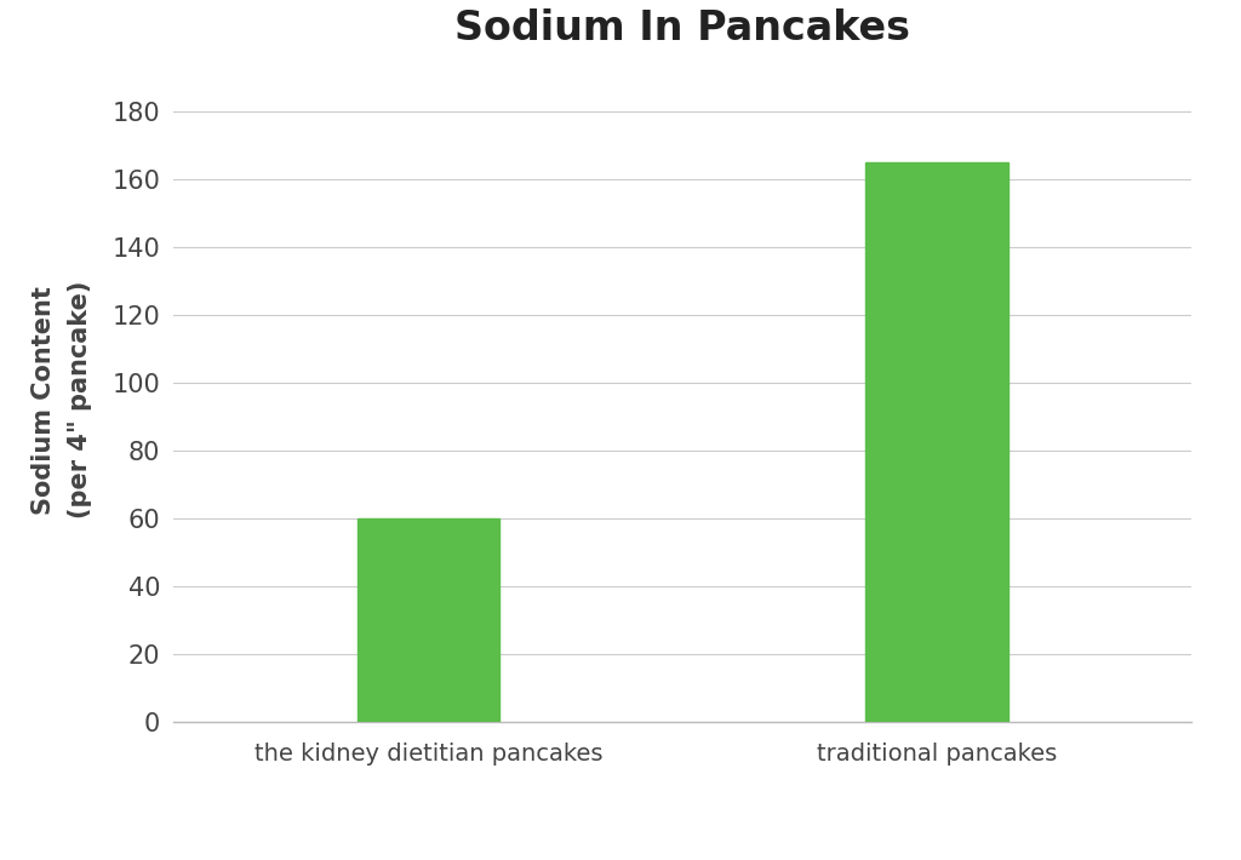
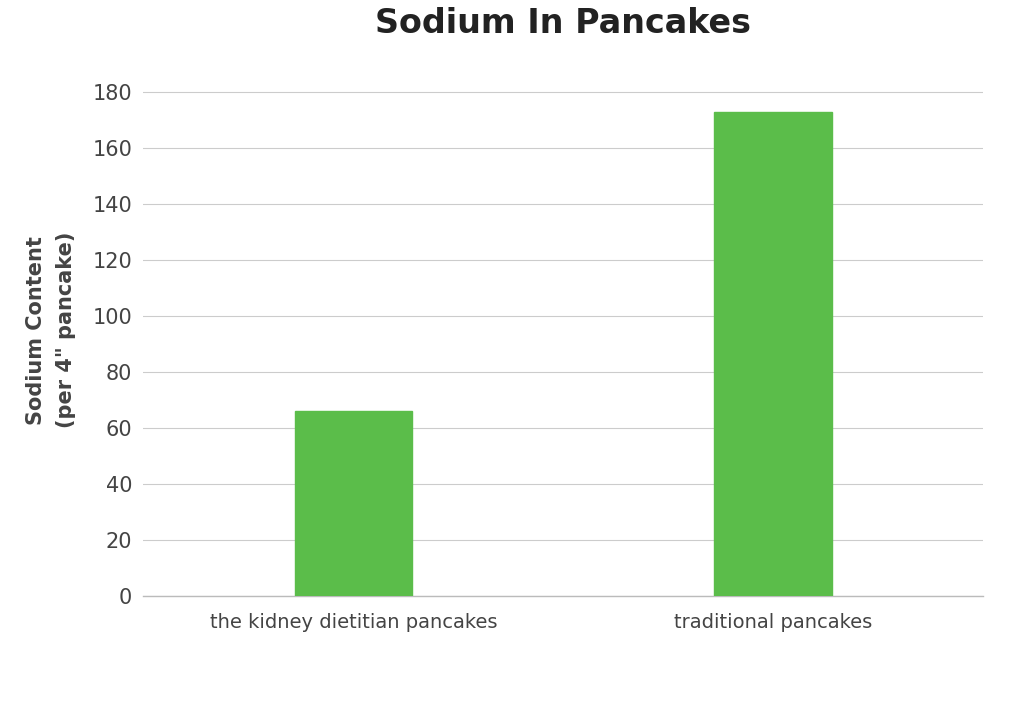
the kidney dietitian pancakes: 60 -> 66
traditional pancakes: 165 -> 173
